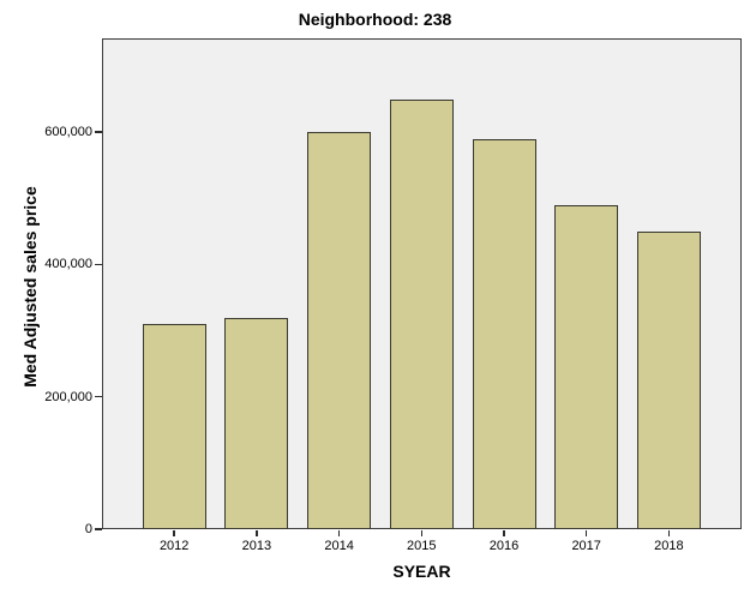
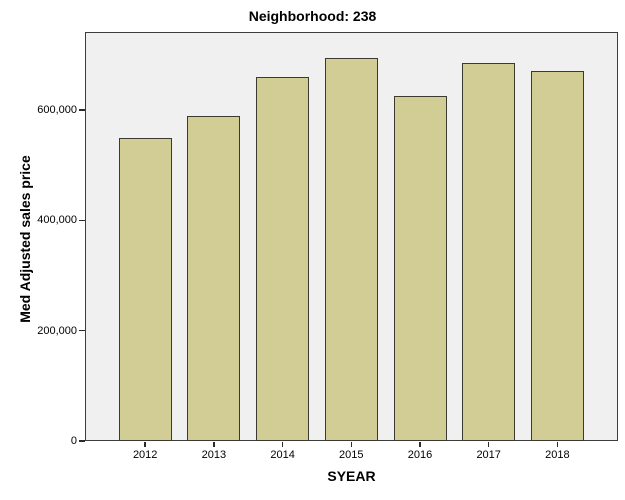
2012: 310000 -> 550000
2013: 320000 -> 590000
2014: 600000 -> 660000
2015: 650000 -> 700000
2016: 590000 -> 620000
2017: 490000 -> 680000
2018: 450000 -> 670000
